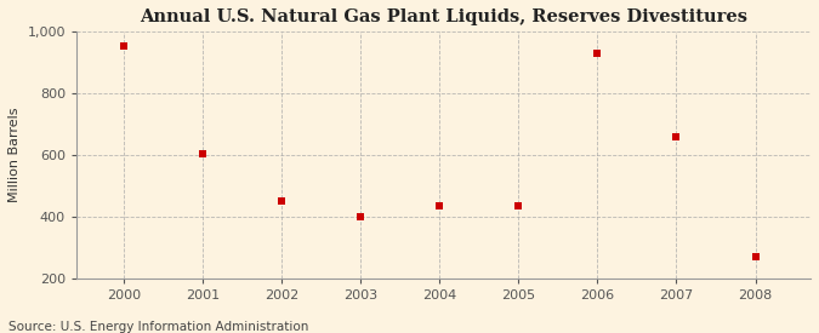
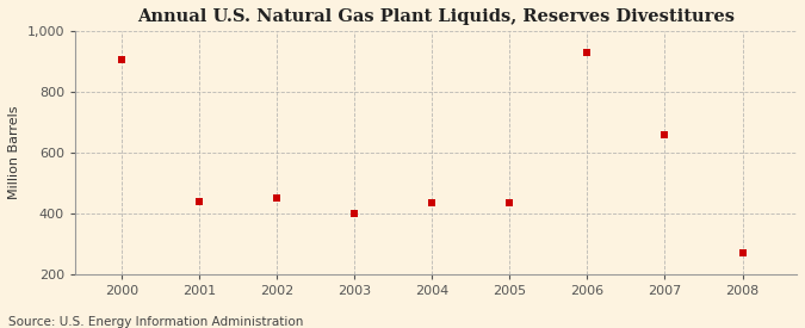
2000: 955 -> 905
2001: 605 -> 440
